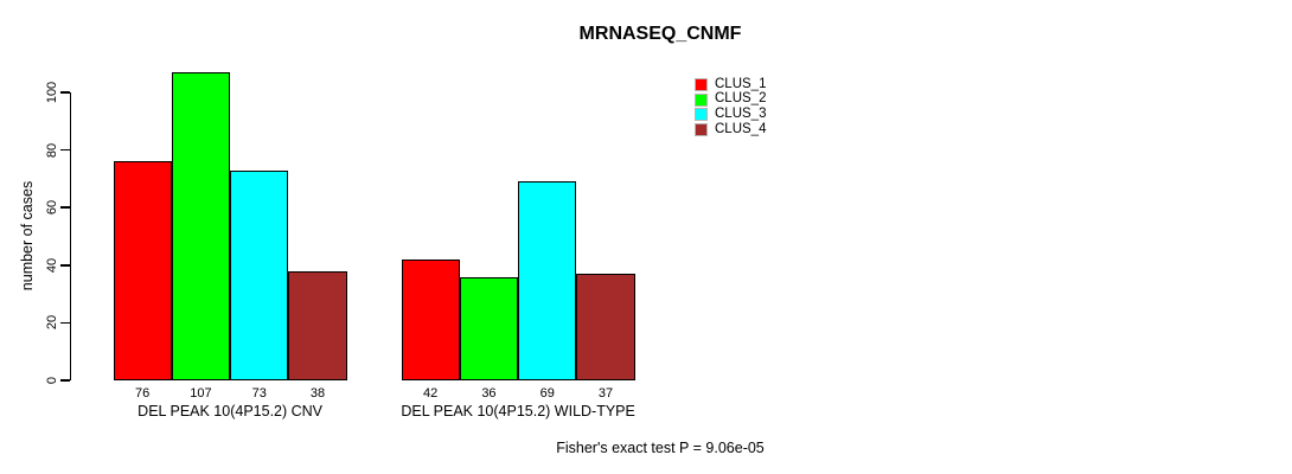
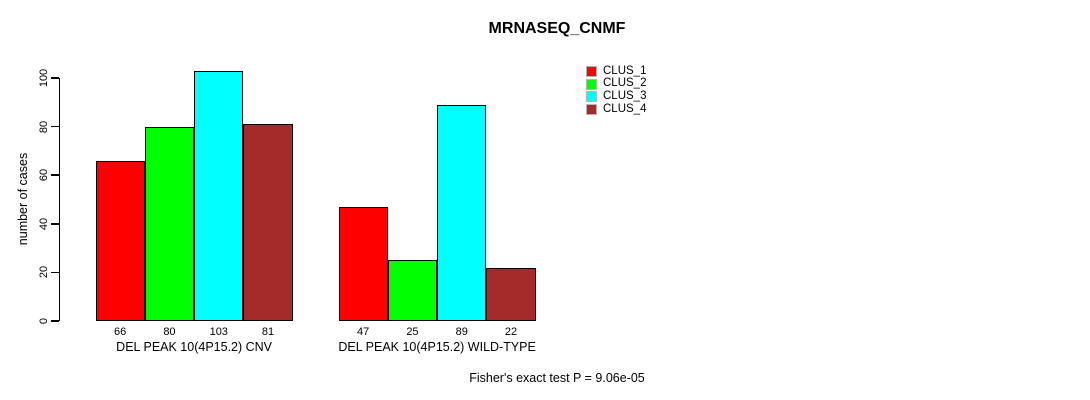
CLUS_1/DEL PEAK 10(4P15.2) CNV: 76 -> 66
CLUS_2/DEL PEAK 10(4P15.2) CNV: 107 -> 80
CLUS_3/DEL PEAK 10(4P15.2) CNV: 73 -> 103
CLUS_4/DEL PEAK 10(4P15.2) CNV: 38 -> 81
CLUS_1/DEL PEAK 10(4P15.2) WILD-TYPE: 42 -> 47
CLUS_2/DEL PEAK 10(4P15.2) WILD-TYPE: 36 -> 25
CLUS_3/DEL PEAK 10(4P15.2) WILD-TYPE: 69 -> 89
CLUS_4/DEL PEAK 10(4P15.2) WILD-TYPE: 37 -> 22
